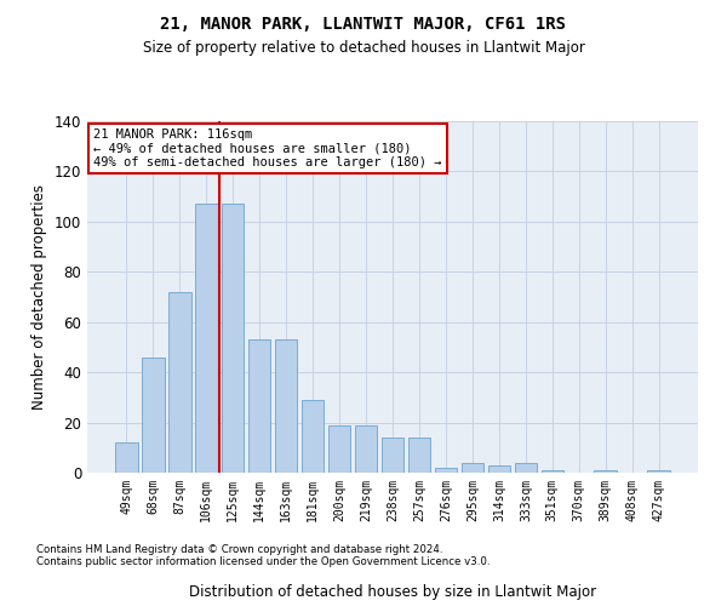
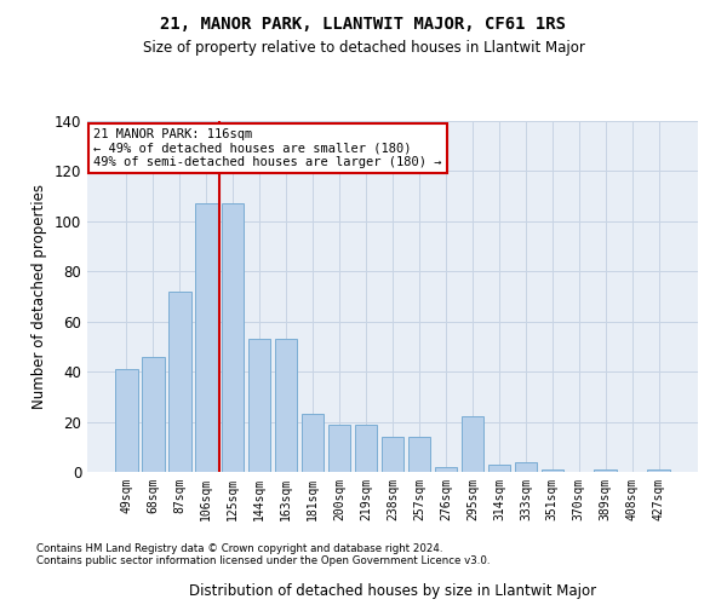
49sqm: 12 -> 41
181sqm: 29 -> 23
295sqm: 4 -> 22
